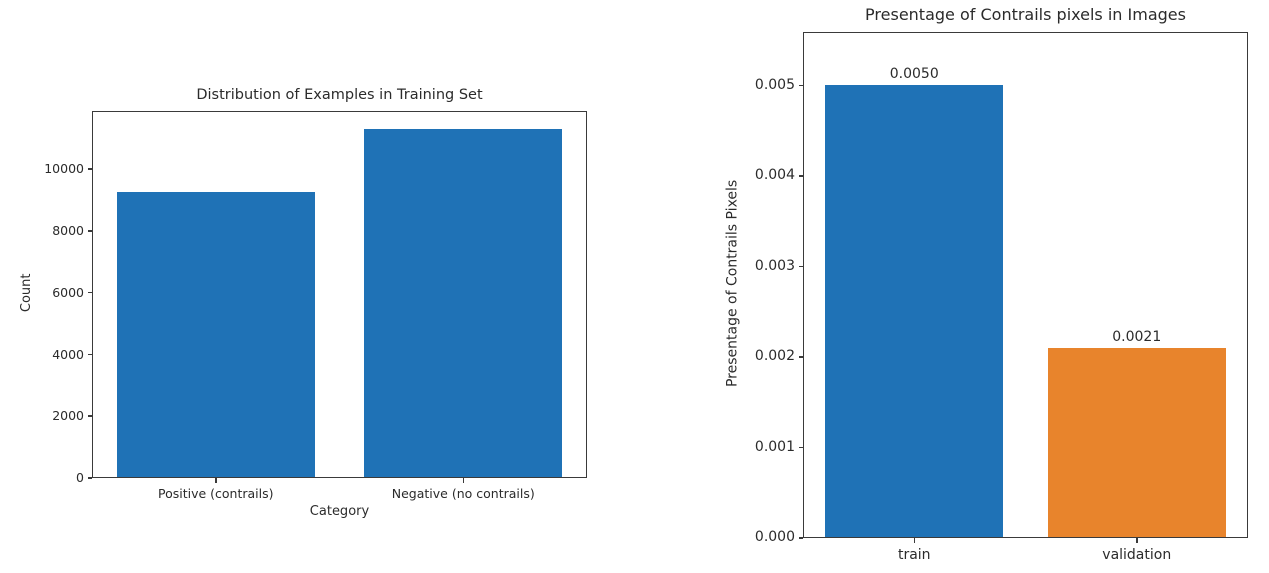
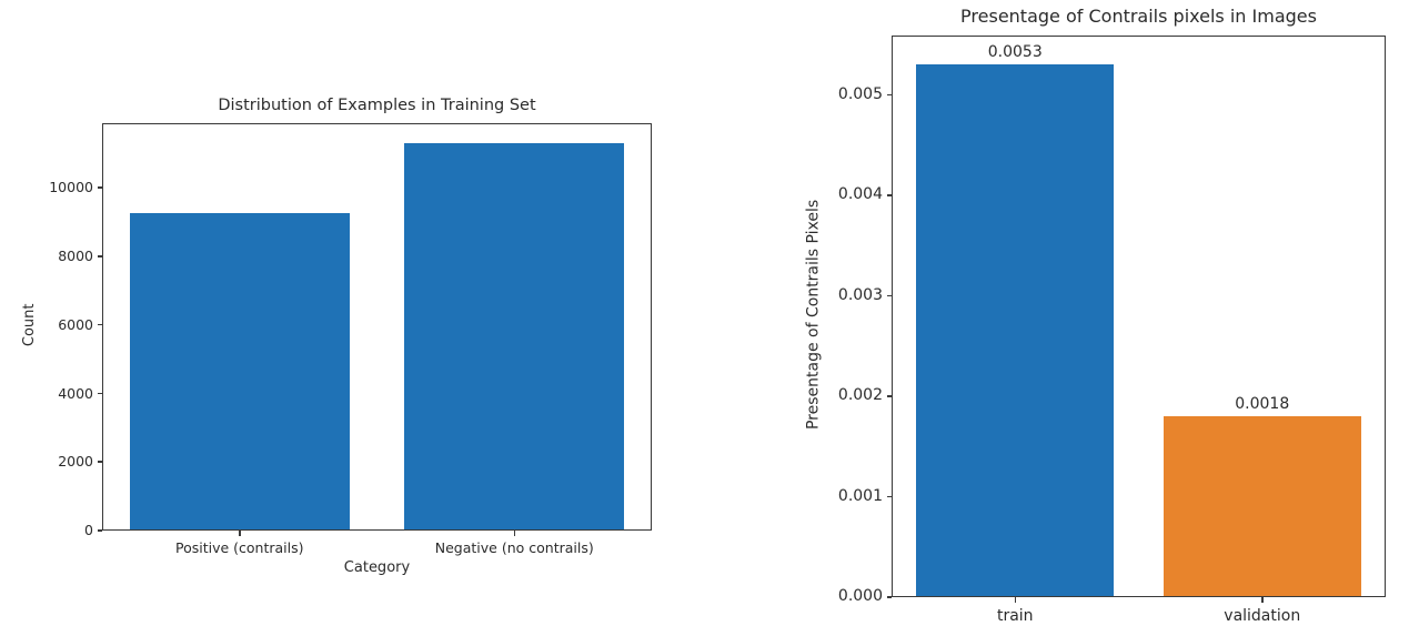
Presentage of Contrails pixels in Images/train: 0.0050 -> 0.0053
Presentage of Contrails pixels in Images/validation: 0.0021 -> 0.0018
